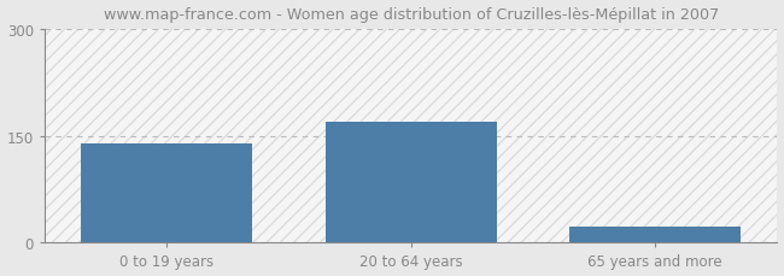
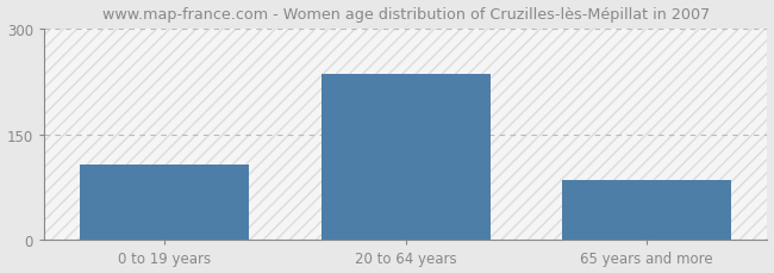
0 to 19 years: 140 -> 108
20 to 64 years: 170 -> 236
65 years and more: 22 -> 86
